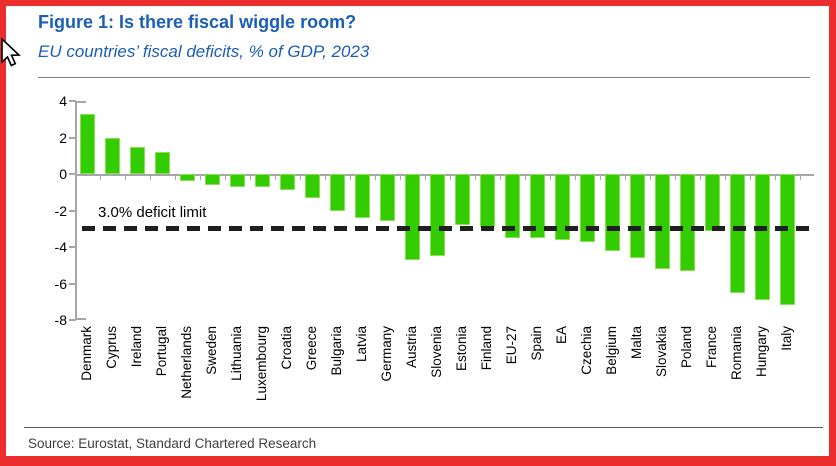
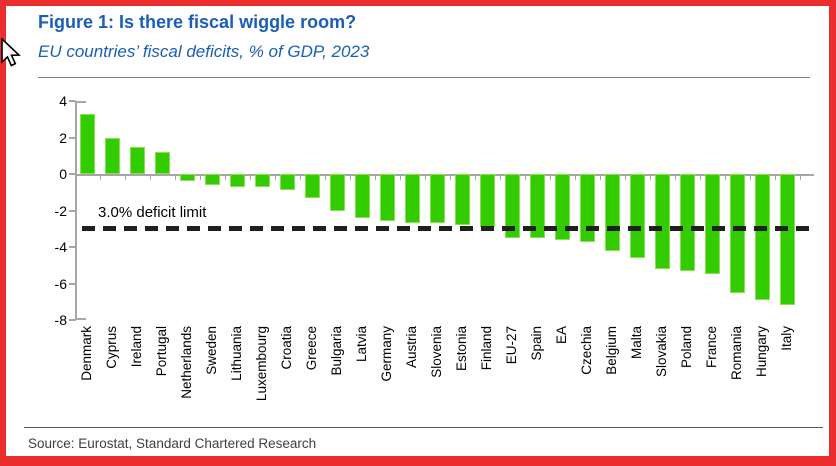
Austria: -4.7 -> -2.7
Slovenia: -4.5 -> -2.7
France: -3.1 -> -5.5
